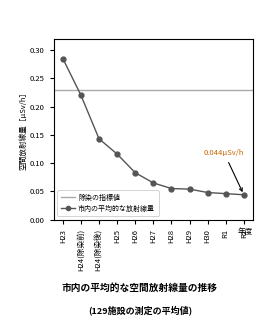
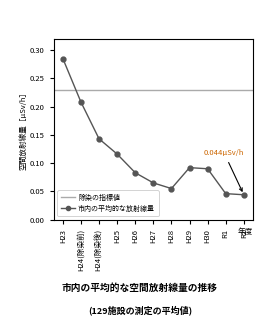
H24(除染前): 0.220 -> 0.208
H29: 0.054 -> 0.092
H30: 0.048 -> 0.090
